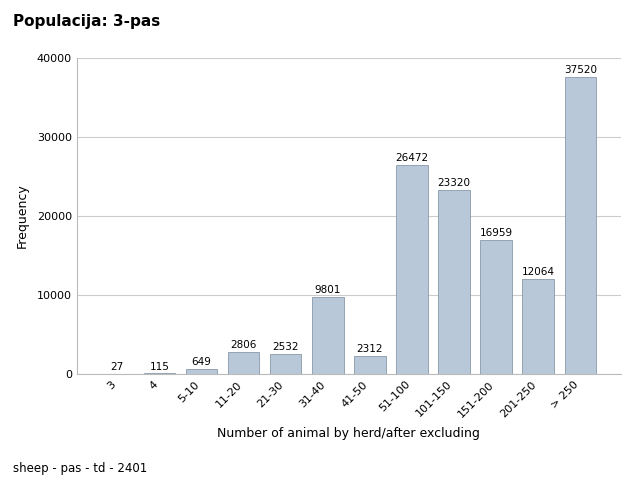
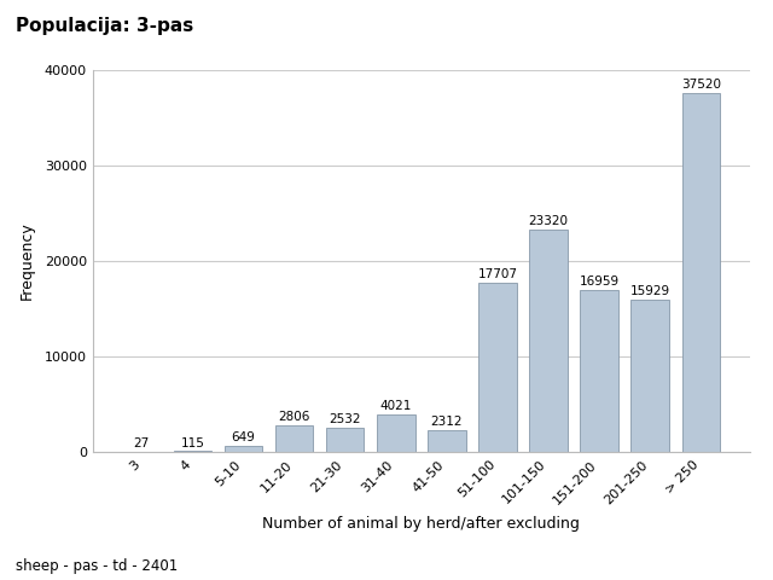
31-40: 9801 -> 4021
51-100: 26472 -> 17707
201-250: 12064 -> 15929
